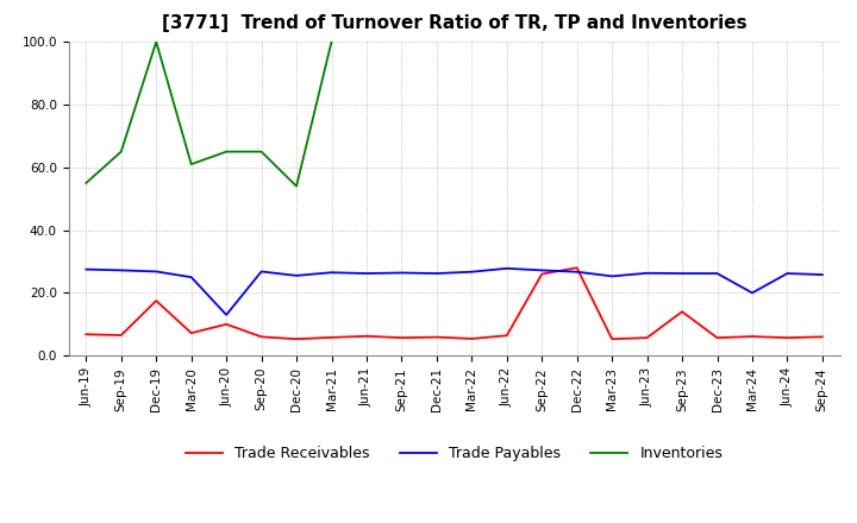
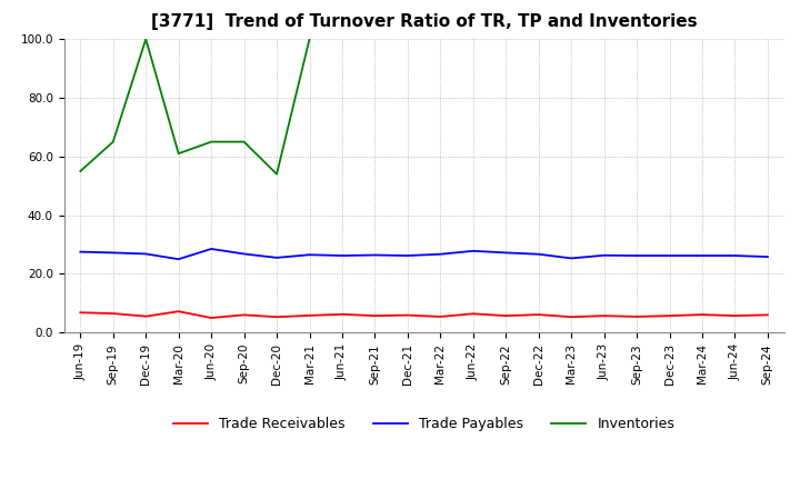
Trade Receivables/Dec-19: 17.5 -> 5.5
Trade Receivables/Jun-20: 10.0 -> 5.0
Trade Payables/Jun-20: 13.0 -> 28.5
Trade Receivables/Sep-22: 26.0 -> 5.7
Trade Receivables/Dec-22: 28.0 -> 6.1
Trade Receivables/Sep-23: 14.0 -> 5.4
Trade Payables/Mar-24: 20.0 -> 26.2
